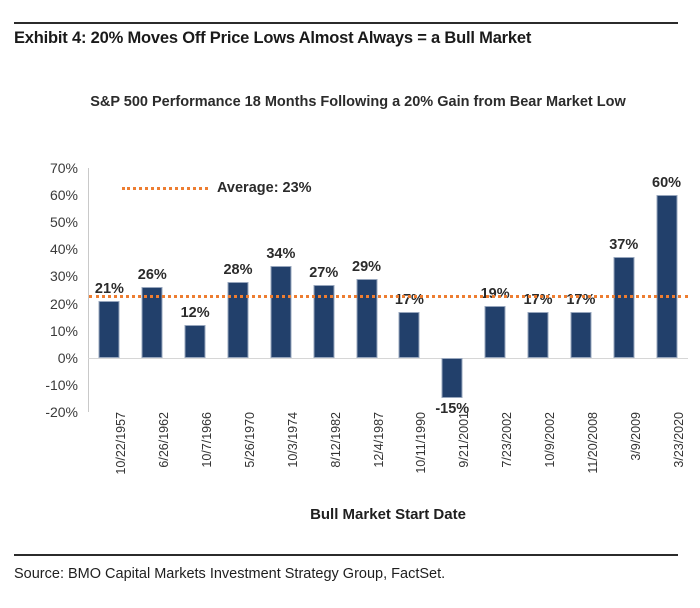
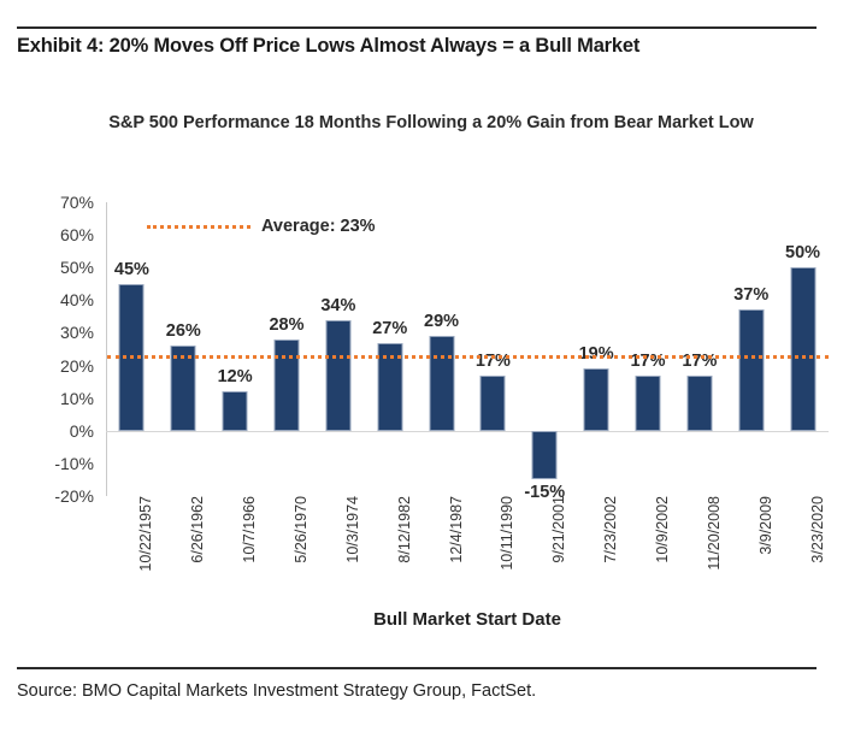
10/22/1957: 21% -> 45%
3/23/2020: 60% -> 50%
